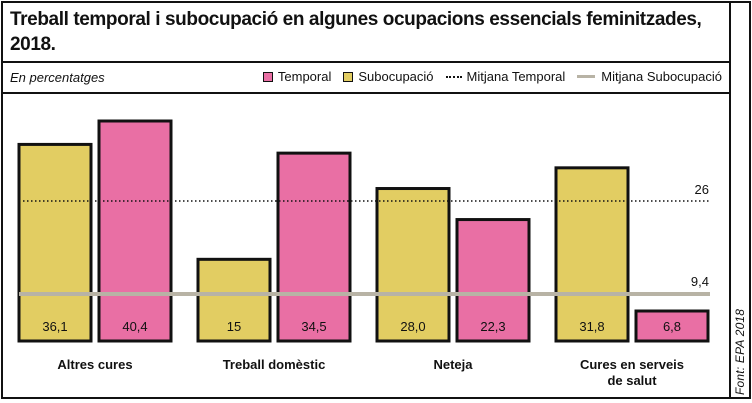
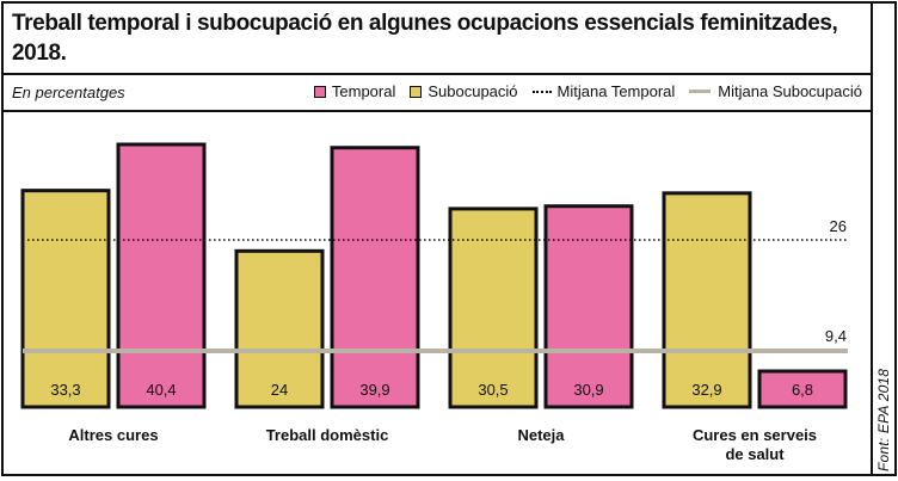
Subocupació/Altres cures: 36,1 -> 33,3
Subocupació/Treball domèstic: 15 -> 24
Temporal/Treball domèstic: 34,5 -> 39,9
Subocupació/Neteja: 28,0 -> 30,5
Temporal/Neteja: 22,3 -> 30,9
Subocupació/Cures en serveis de salut: 31,8 -> 32,9
